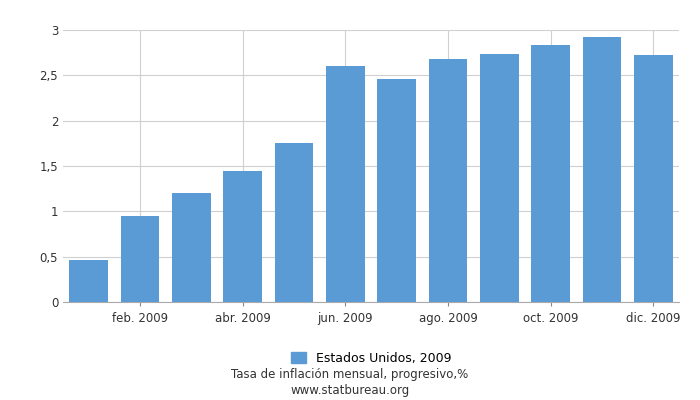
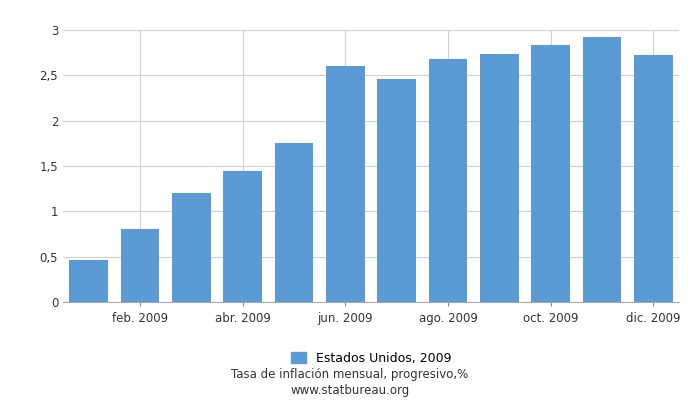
feb. 2009: 0,95 -> 0,80
